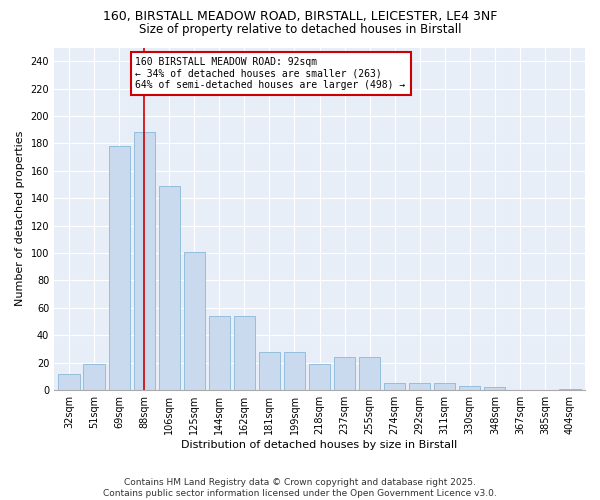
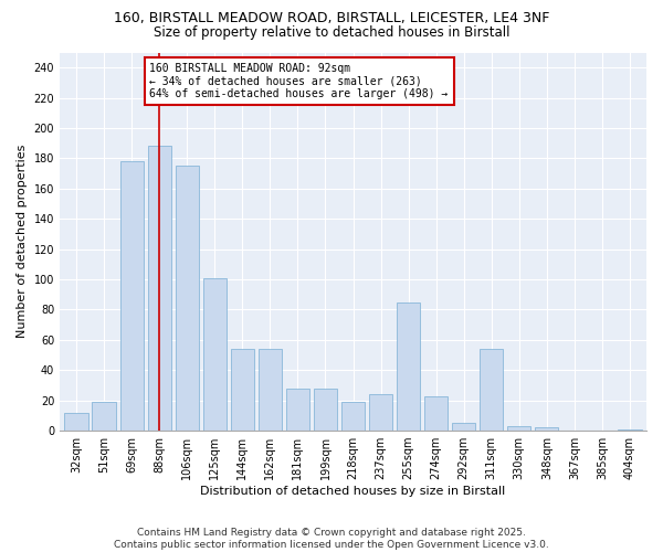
106sqm: 149 -> 175
255sqm: 24 -> 85
274sqm: 5 -> 23
311sqm: 5 -> 54
